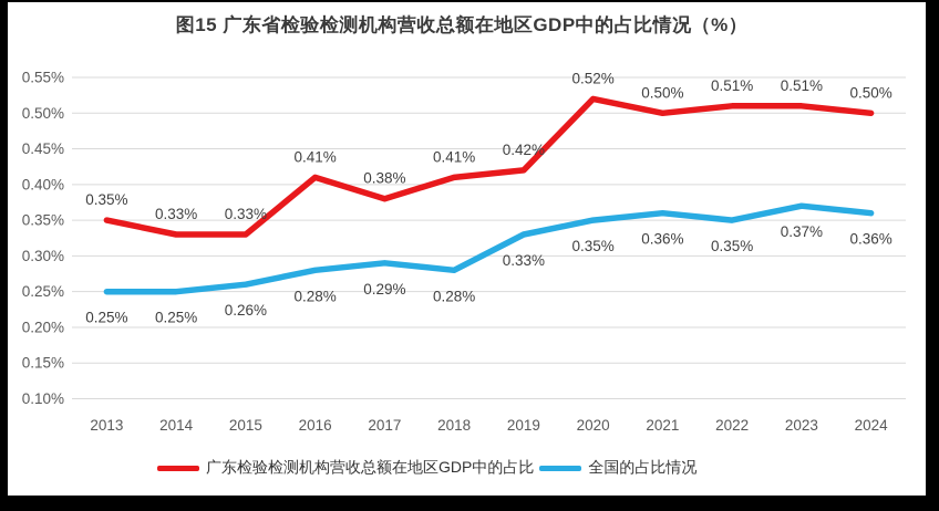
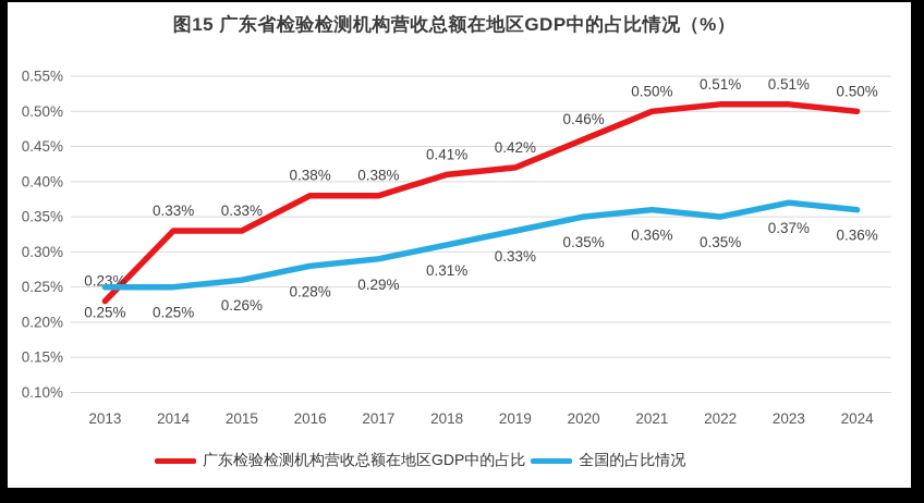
广东检验检测机构营收总额在地区GDP中的占比/2013: 0.35% -> 0.23%
广东检验检测机构营收总额在地区GDP中的占比/2016: 0.41% -> 0.38%
全国的占比情况/2018: 0.28% -> 0.31%
广东检验检测机构营收总额在地区GDP中的占比/2020: 0.52% -> 0.46%
